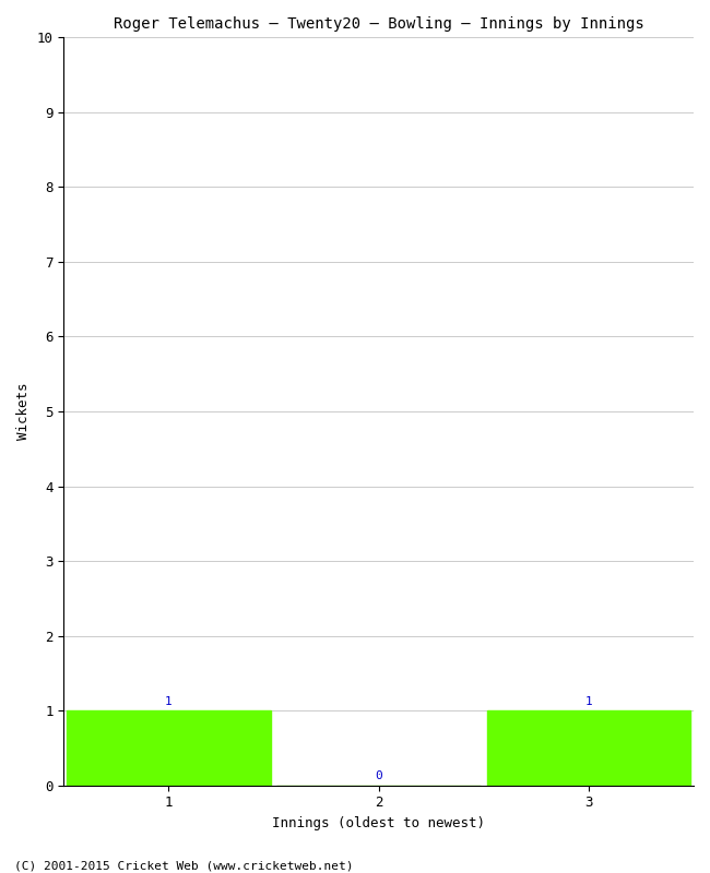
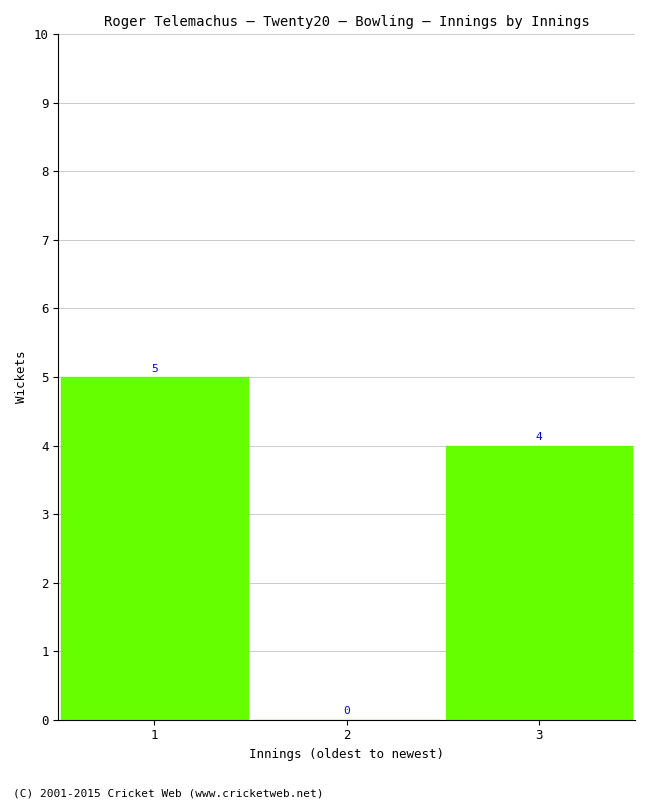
1: 1 -> 5
3: 1 -> 4
